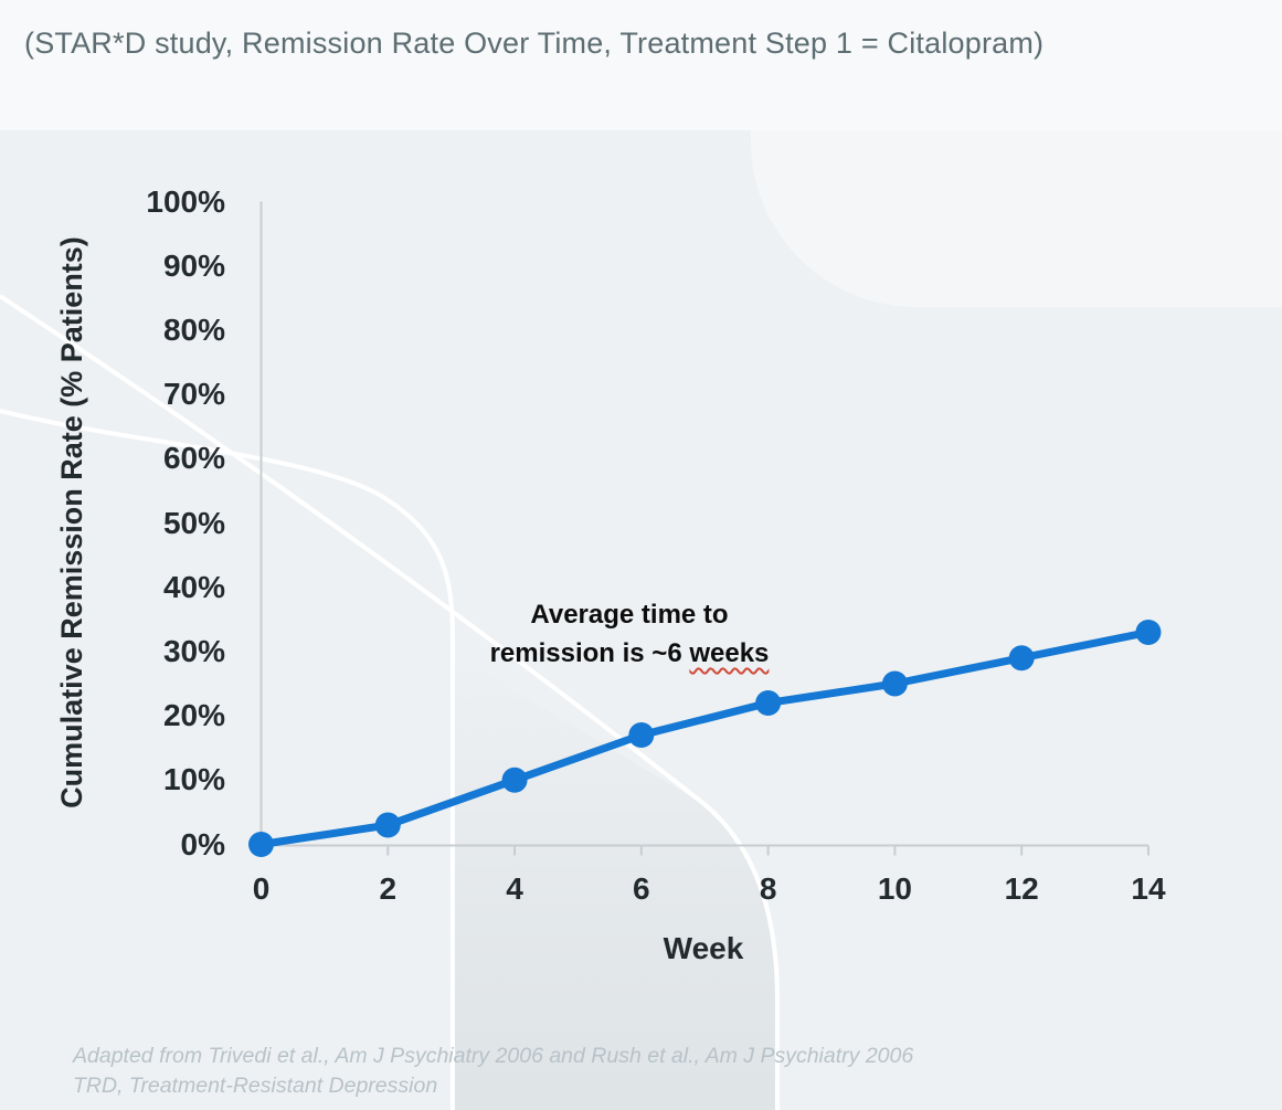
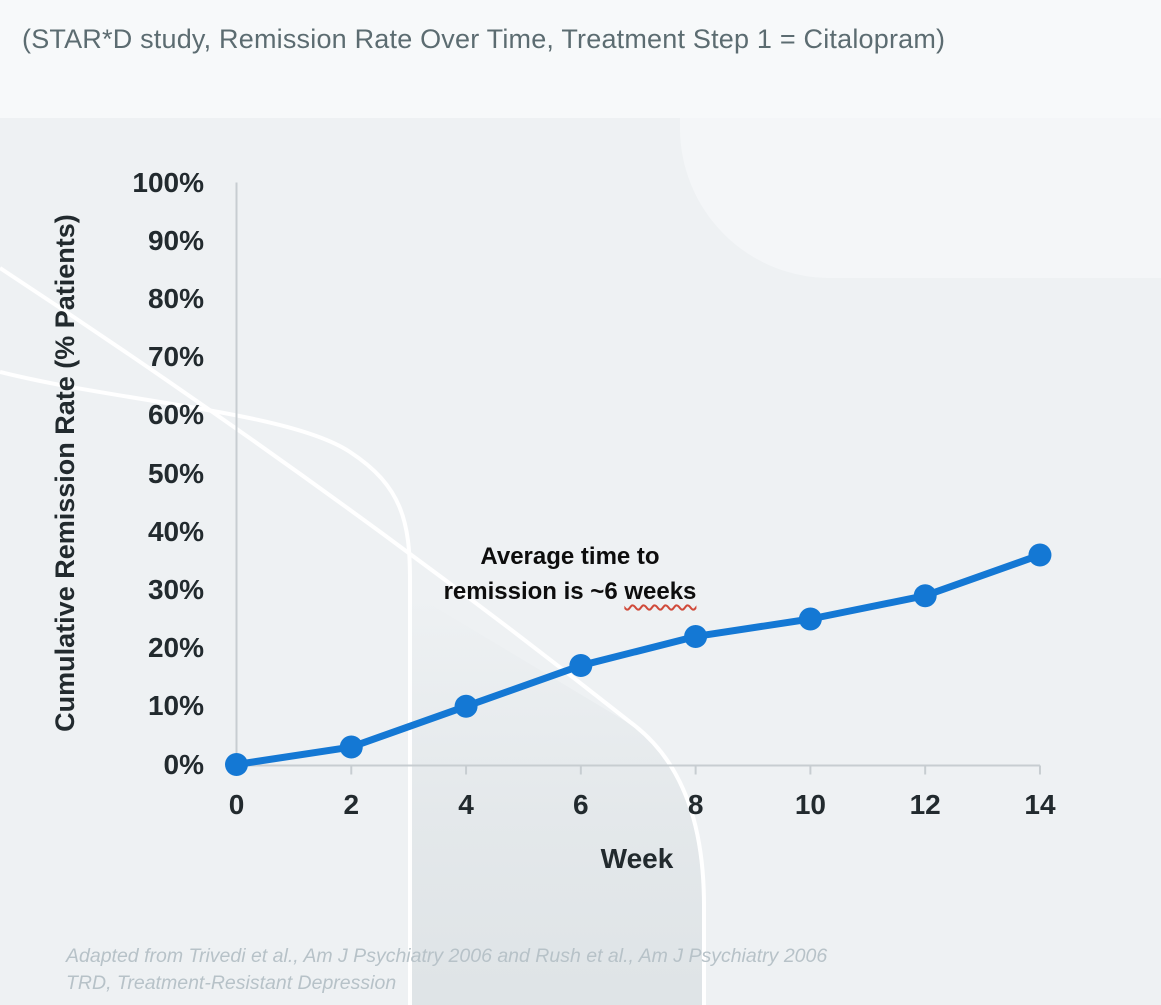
14: 33% -> 36%
